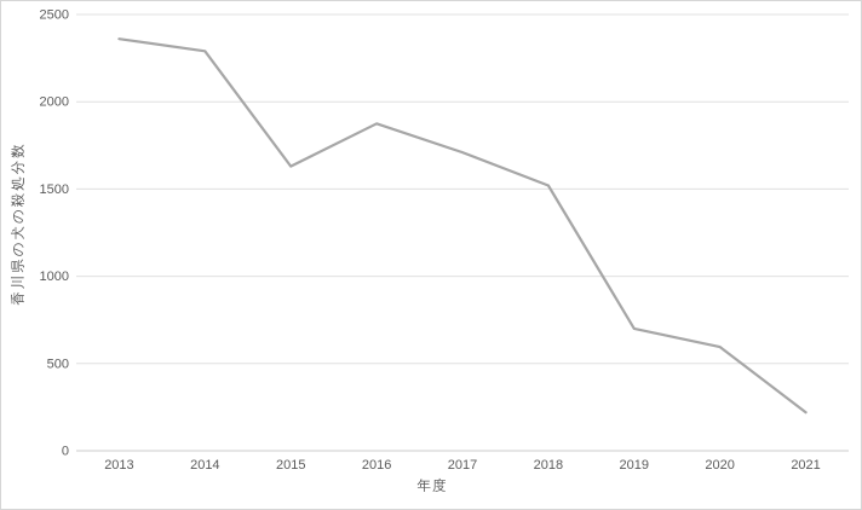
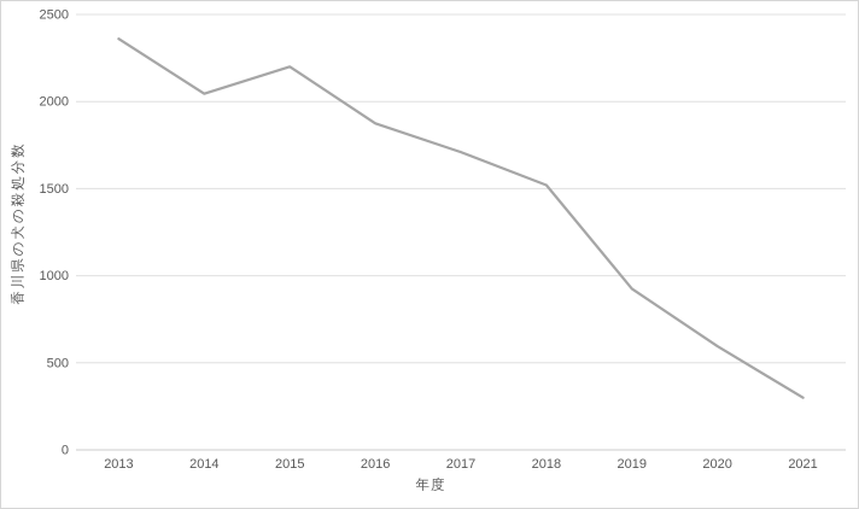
2014: 2290 -> 2040
2015: 1630 -> 2200
2019: 700 -> 920
2021: 220 -> 300
